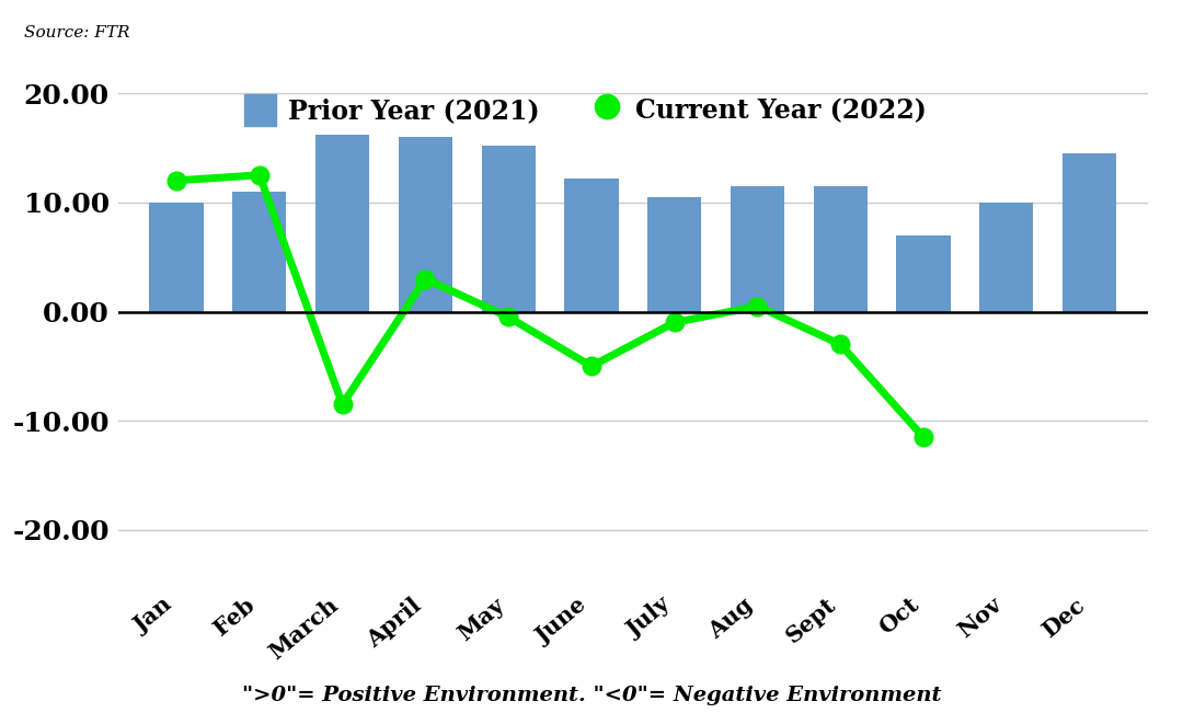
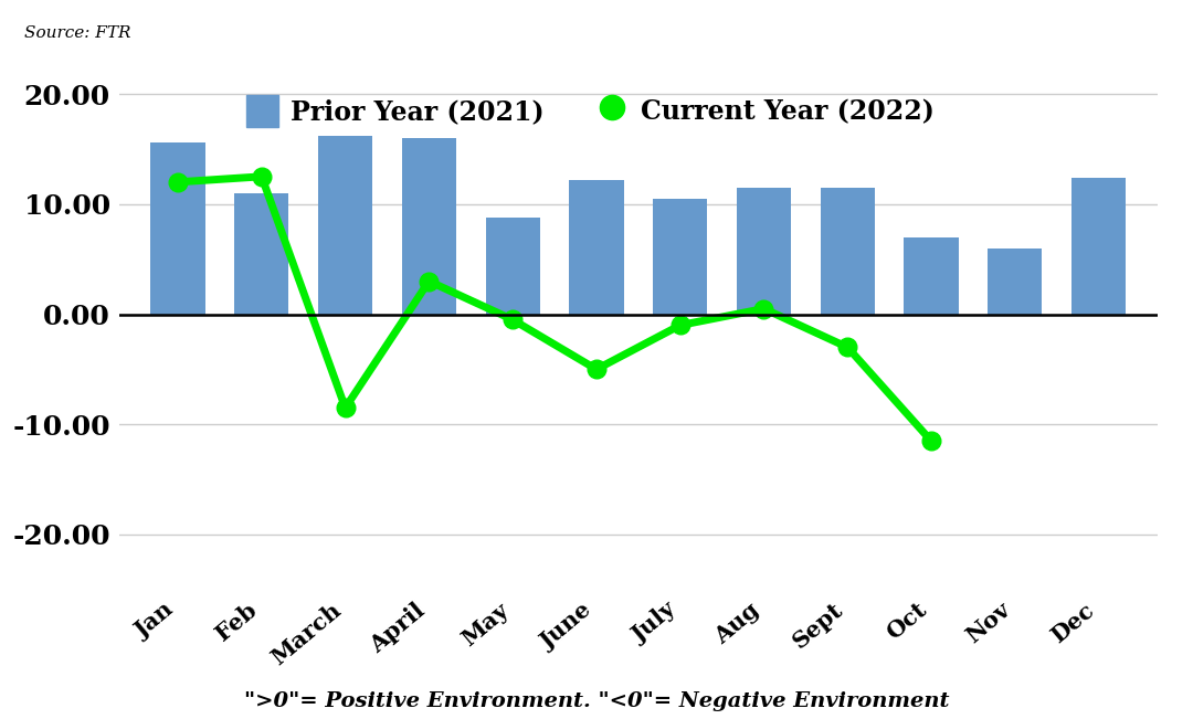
Prior Year (2021)/Jan: 10.0 -> 15.6
Prior Year (2021)/May: 15.2 -> 8.8
Prior Year (2021)/Nov: 10.0 -> 6.0
Prior Year (2021)/Dec: 14.5 -> 12.4
